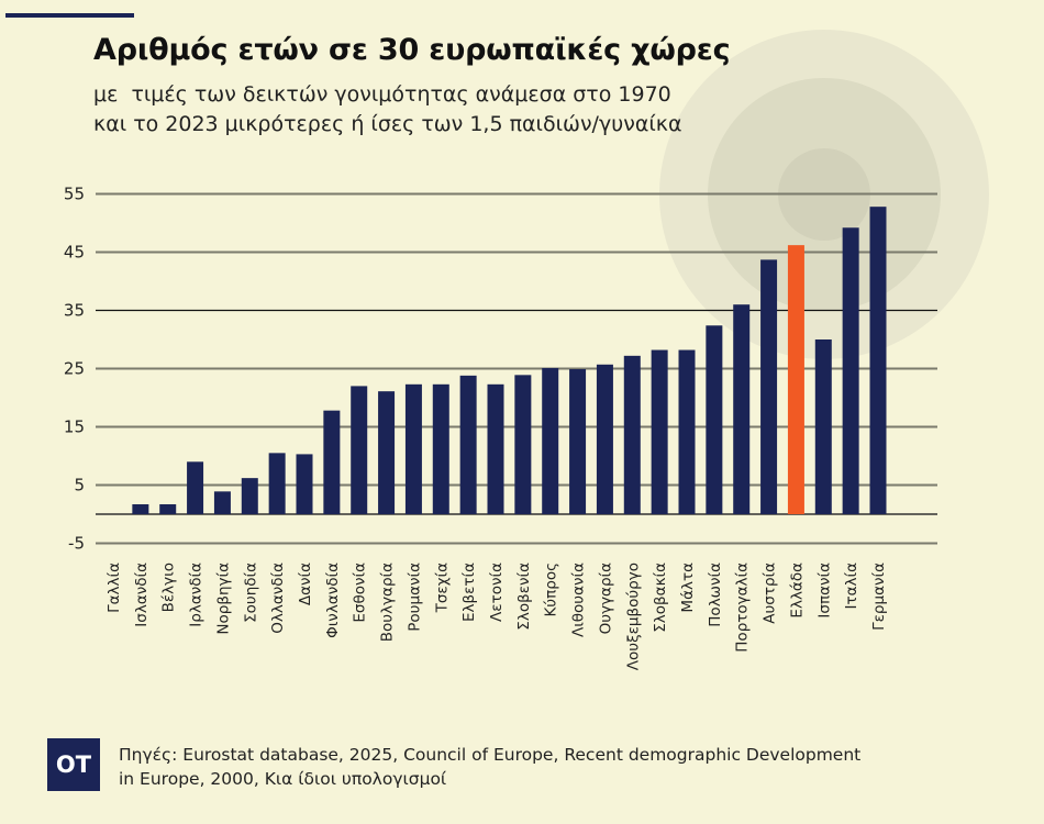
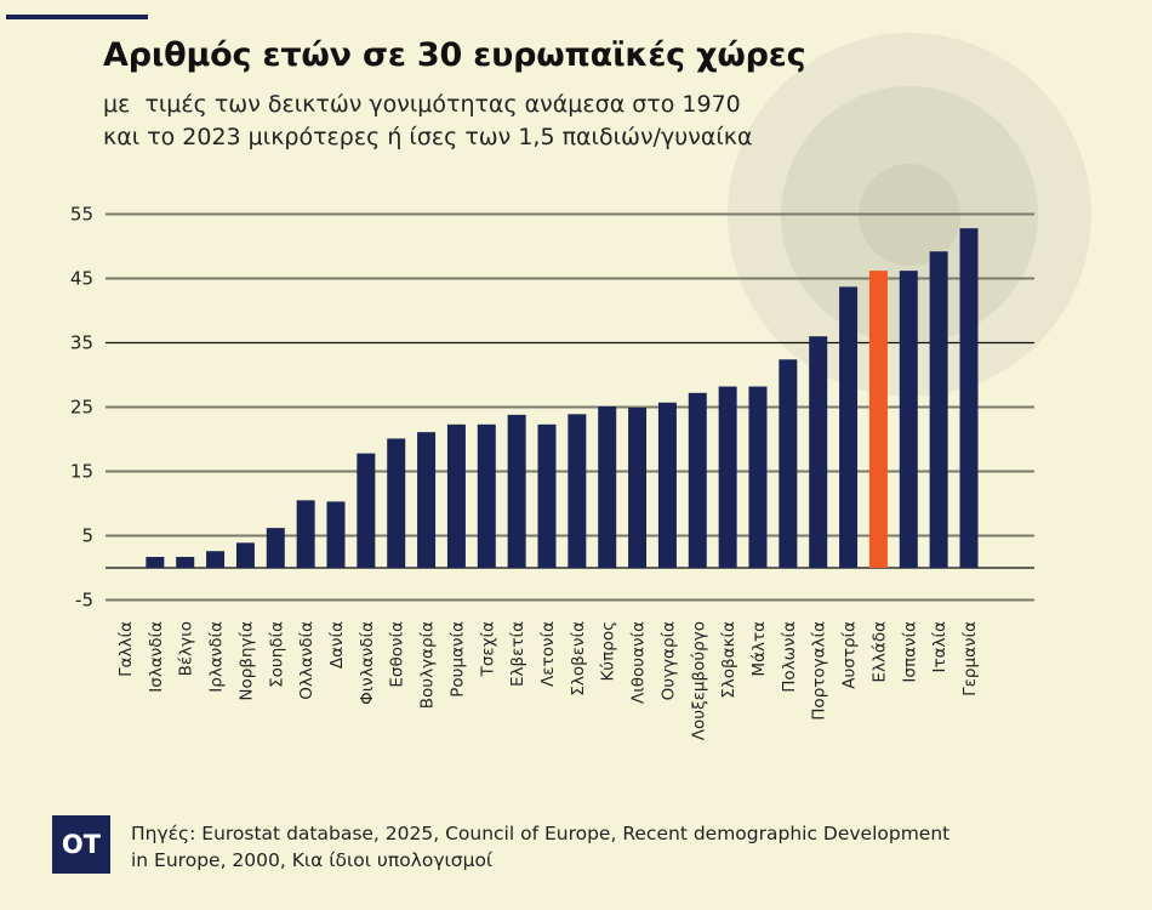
Ιρλανδία: 9 -> 3
Εσθονία: 22 -> 20
Ισπανία: 30 -> 46
